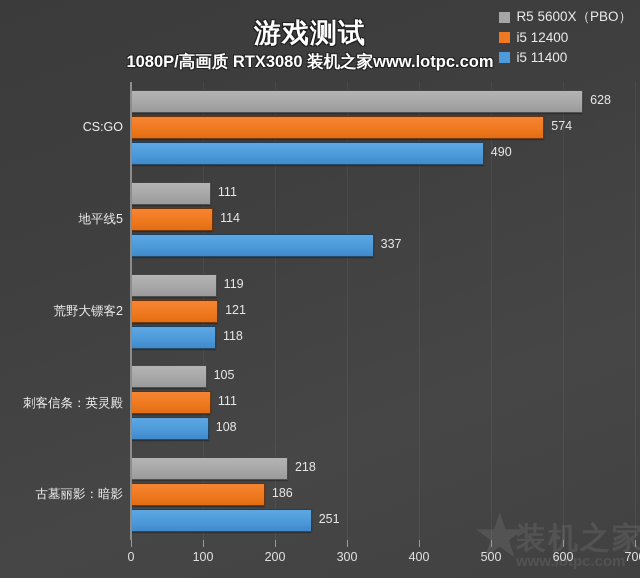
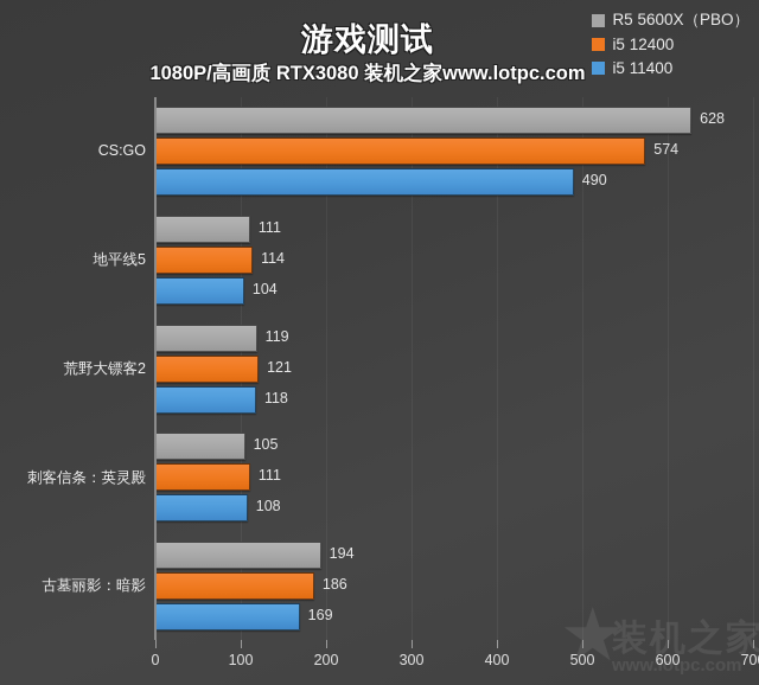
i5 11400/地平线5: 337 -> 104
R5 5600X（PBO）/古墓丽影：暗影: 218 -> 194
i5 11400/古墓丽影：暗影: 251 -> 169
